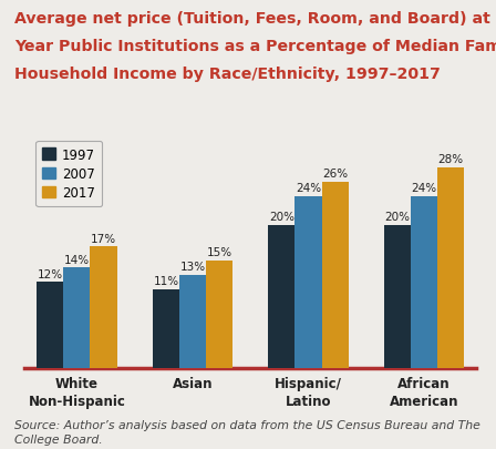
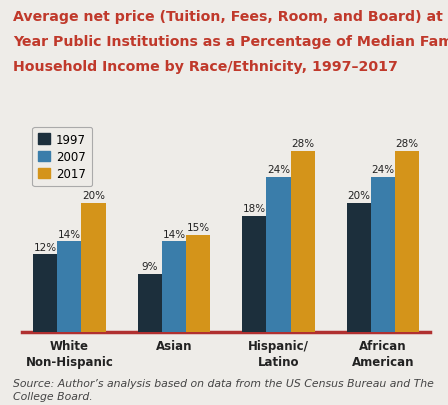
2017/White Non-Hispanic: 17% -> 20%
1997/Asian: 11% -> 9%
2007/Asian: 13% -> 14%
1997/Hispanic/ Latino: 20% -> 18%
2017/Hispanic/ Latino: 26% -> 28%
